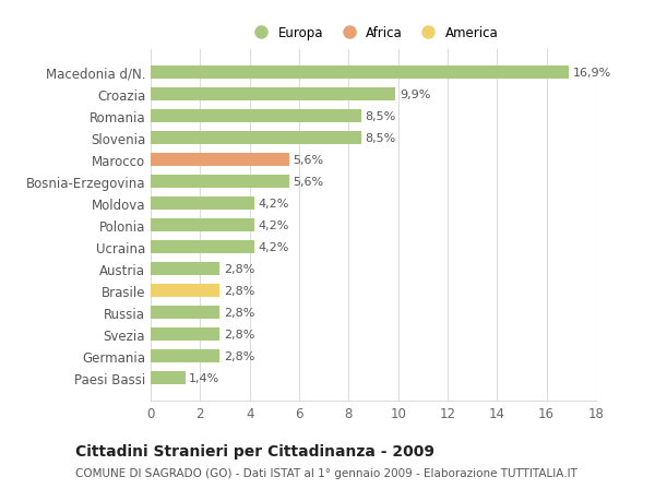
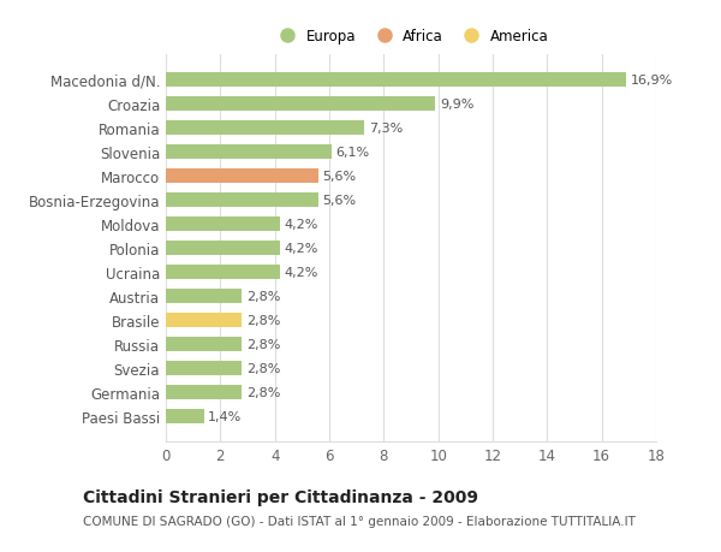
Romania: 8,5% -> 7,3%
Slovenia: 8,5% -> 6,1%
